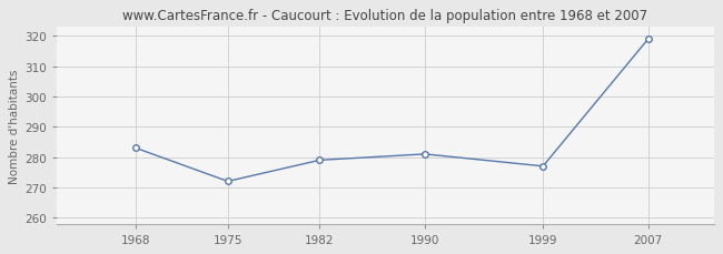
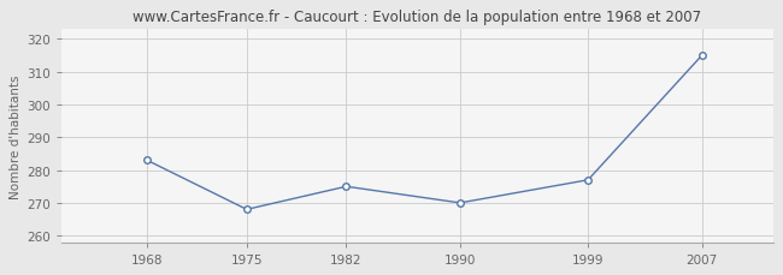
1975: 272 -> 268
1982: 279 -> 275
1990: 281 -> 270
2007: 319 -> 315
